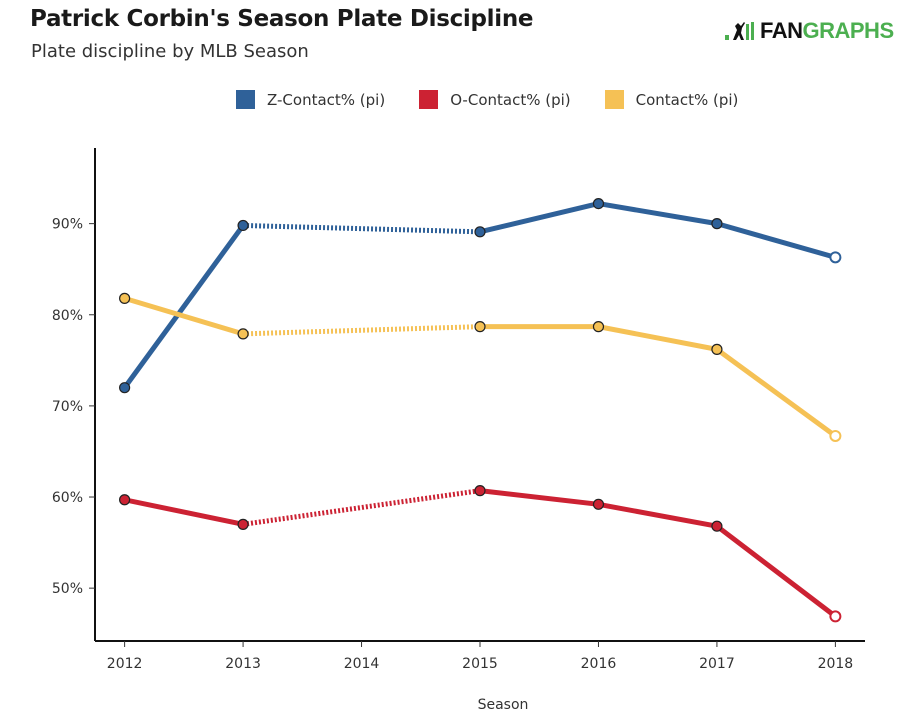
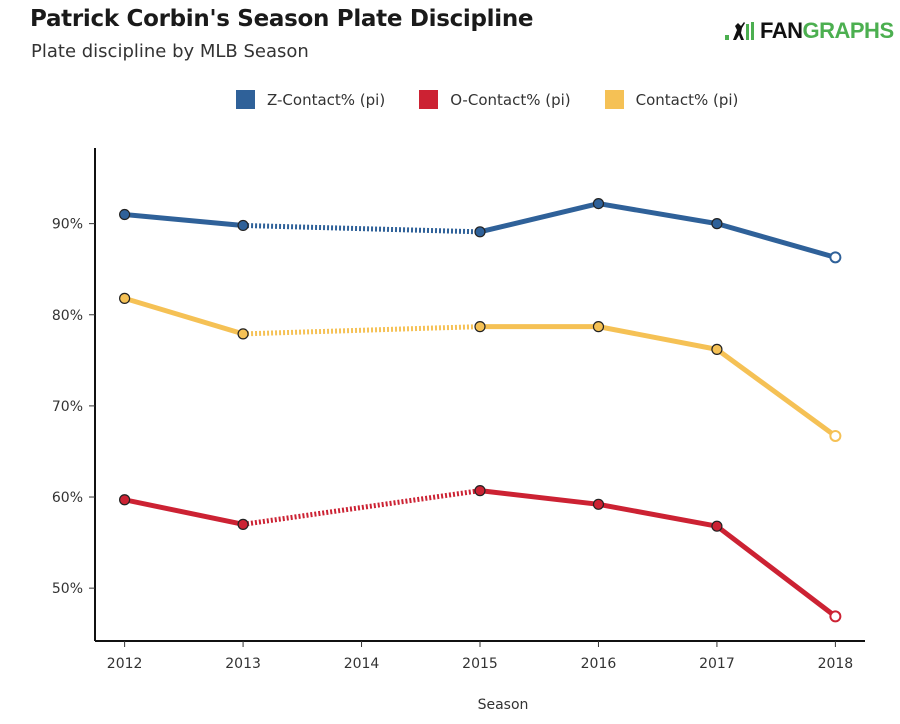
Z-Contact% (pi)/2012: 72% -> 91%
